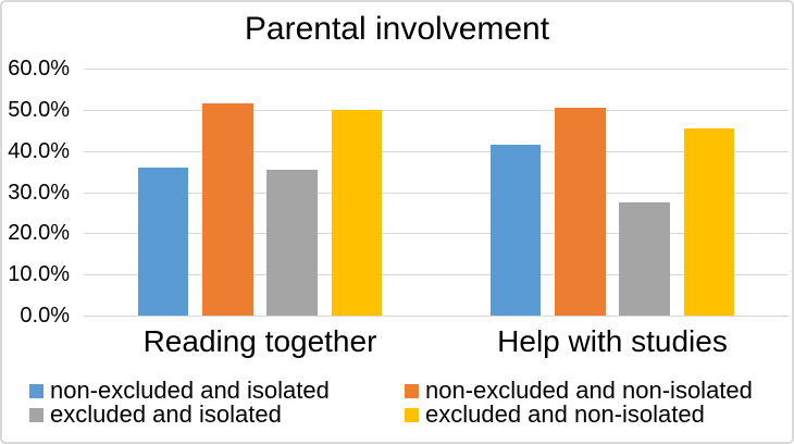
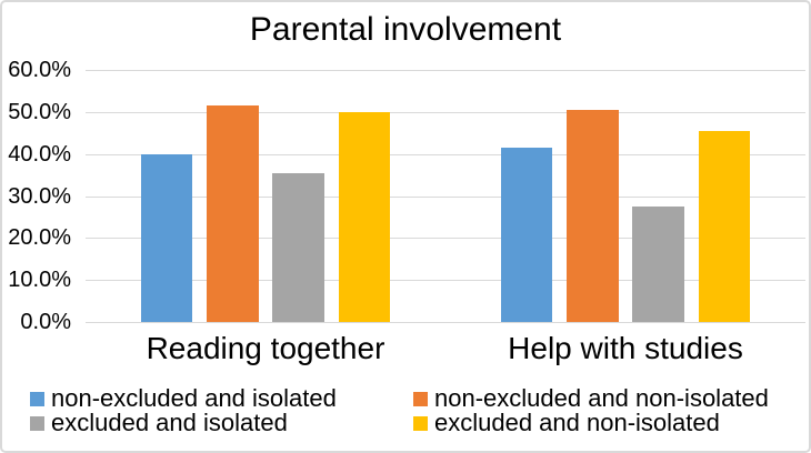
non-excluded and isolated/Reading together: 36% -> 40%
